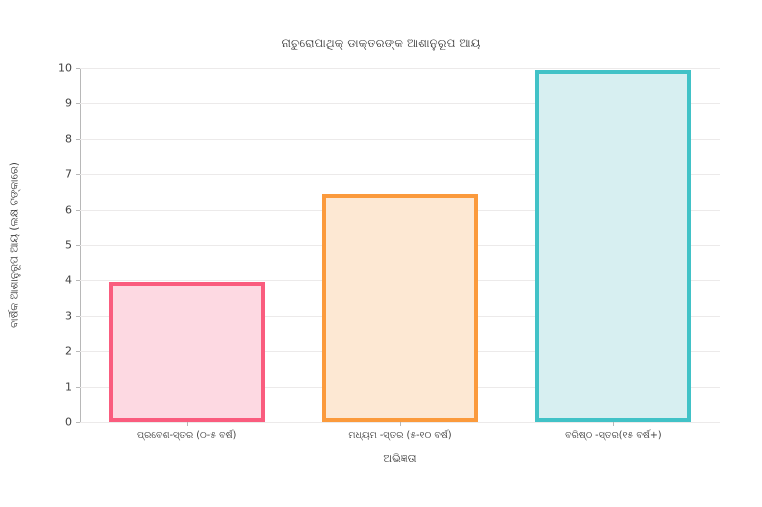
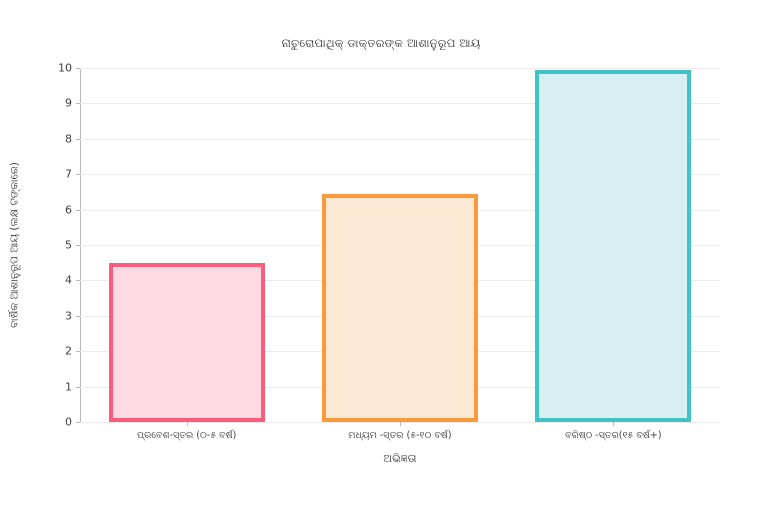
ପ୍ରବେଶ-ସ୍ତର (୦-୫ ବର୍ଷ): 4.0 -> 4.5
